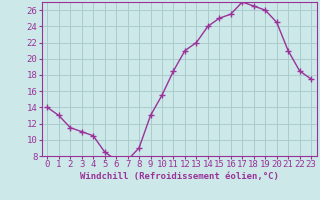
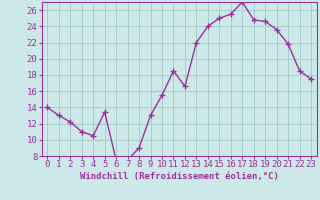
2: 11.5 -> 12.2
5: 8.5 -> 13.4
12: 21.0 -> 16.6
18: 26.5 -> 24.8
19: 26.0 -> 24.6
20: 24.5 -> 23.6
21: 21.0 -> 21.8
